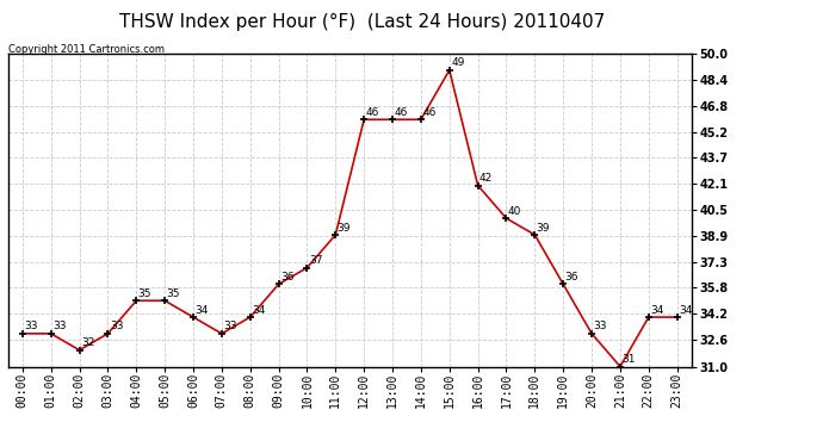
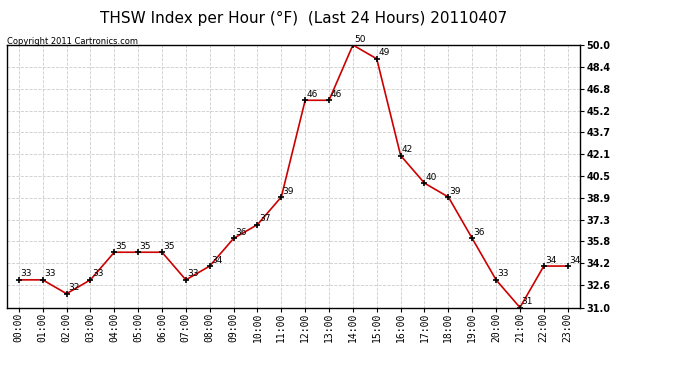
06:00: 34 -> 35
14:00: 46 -> 50
